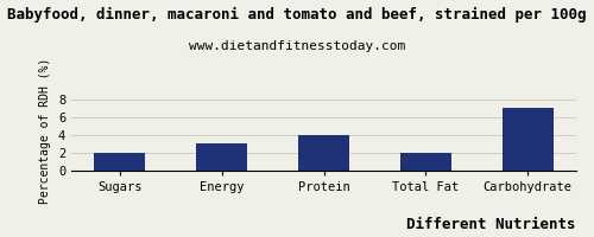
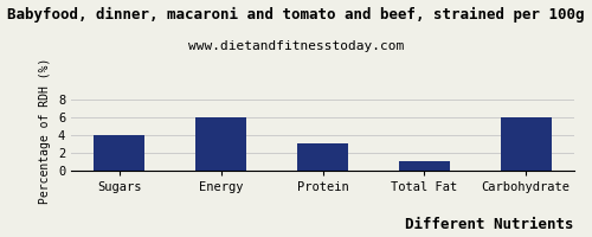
Sugars: 2 -> 4
Energy: 3 -> 6
Protein: 4 -> 3
Total Fat: 2 -> 1
Carbohydrate: 7 -> 6
